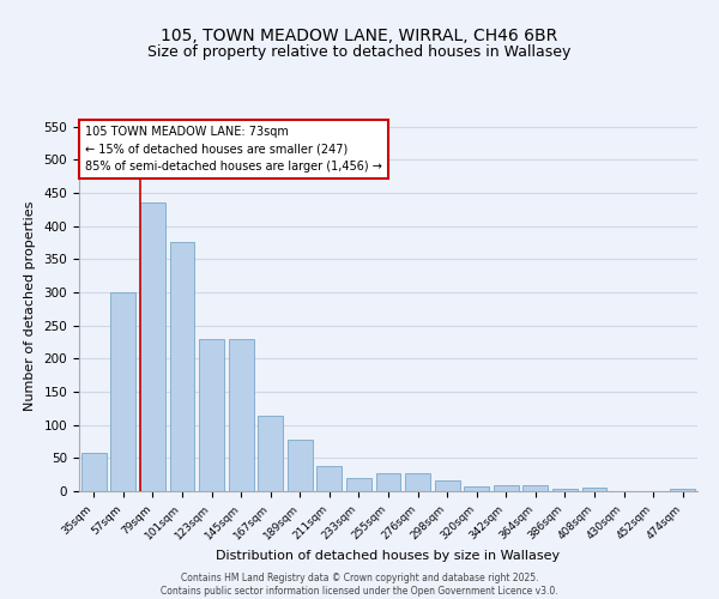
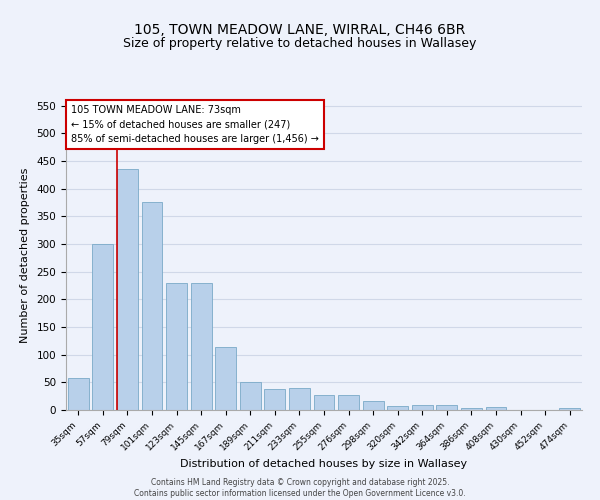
189sqm: 78 -> 50
233sqm: 20 -> 40
